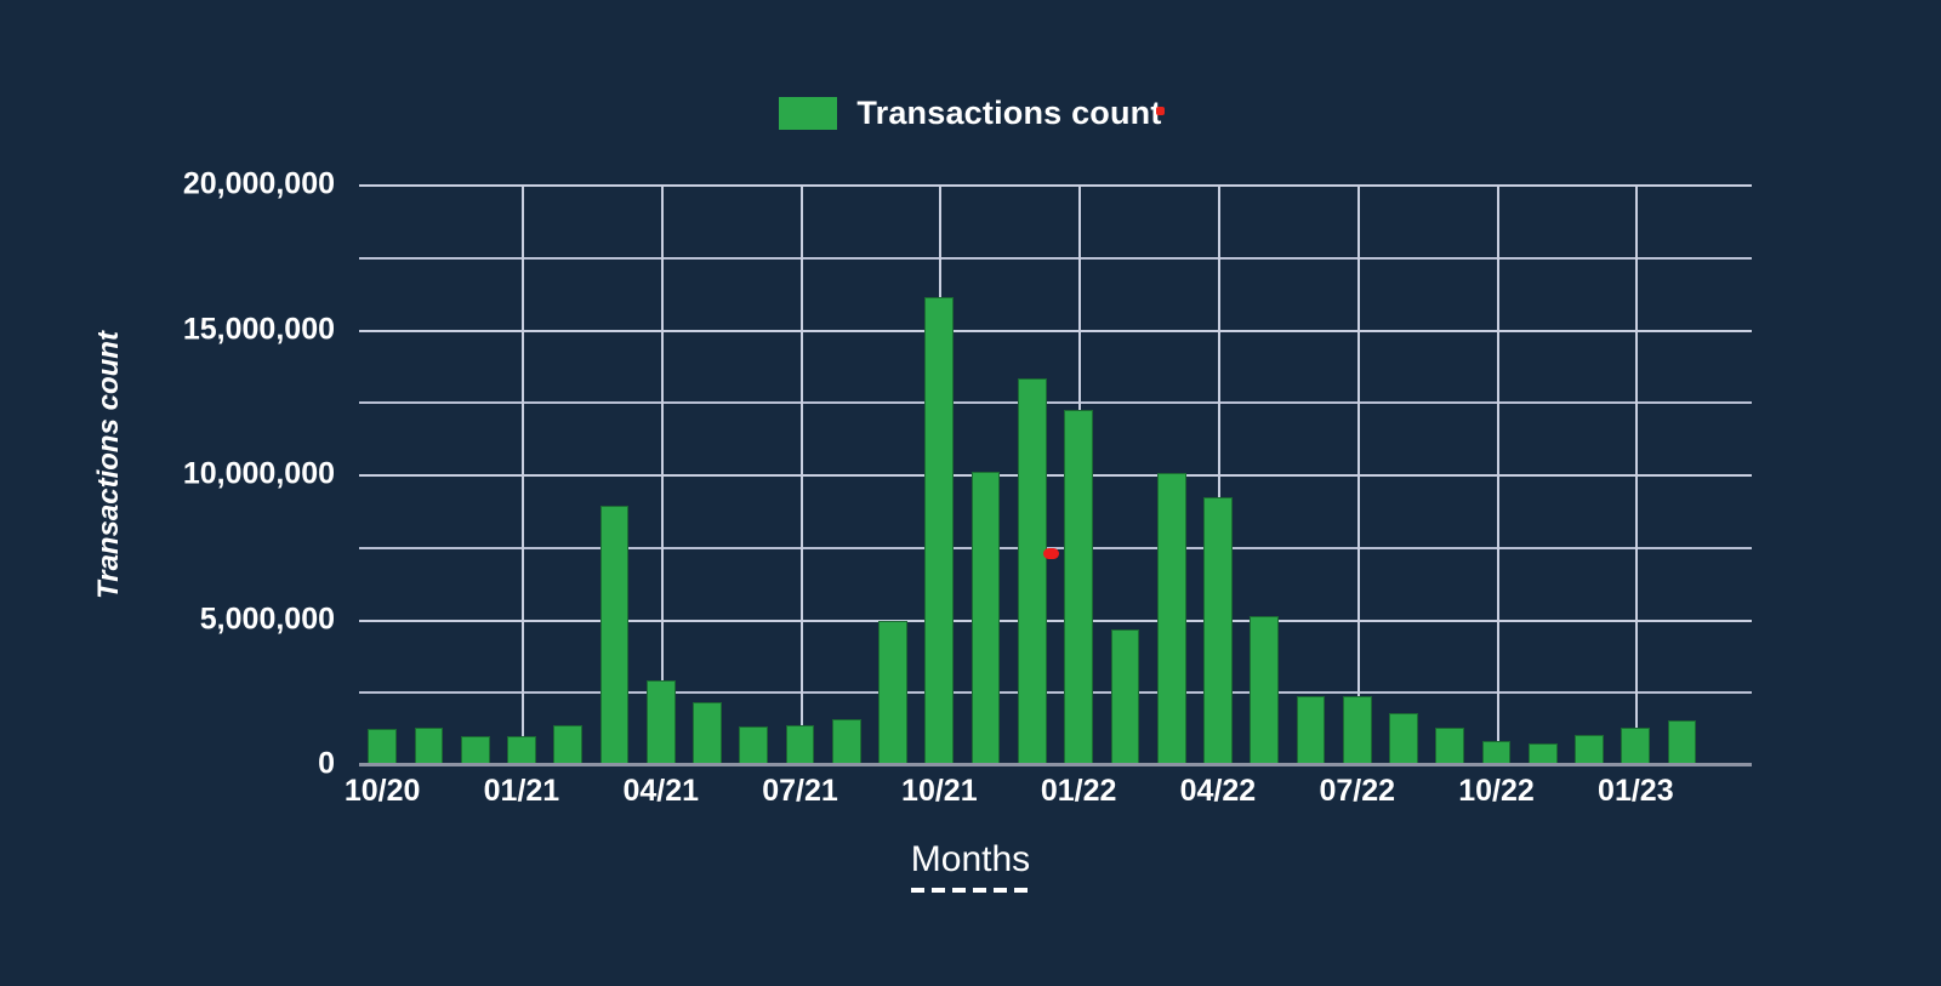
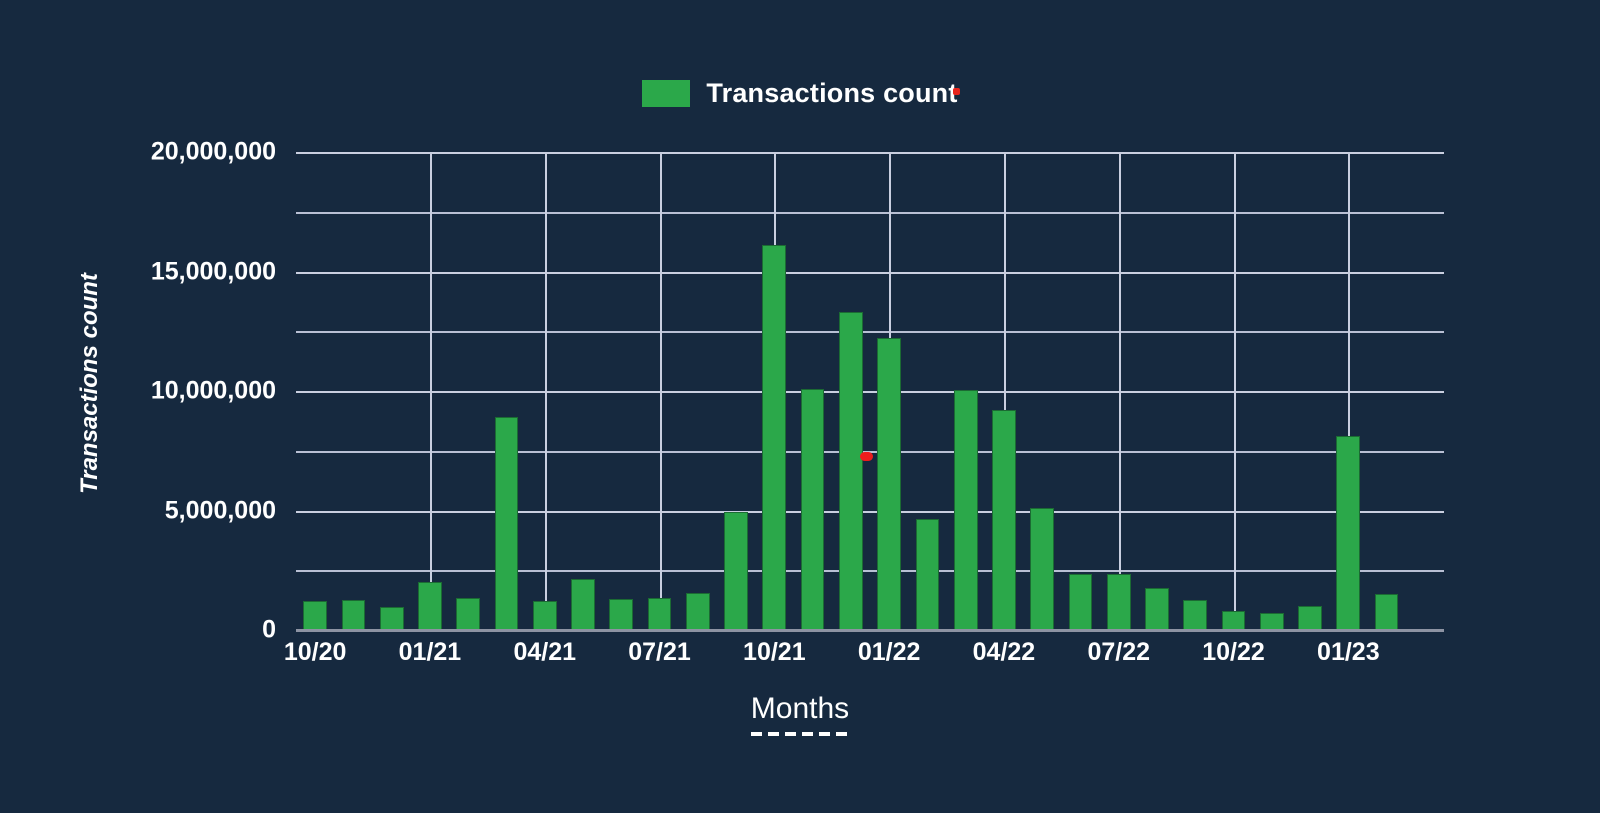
01/21: 1000000 -> 2000000
04/21: 2900000 -> 1200000
01/23: 1200000 -> 8100000
